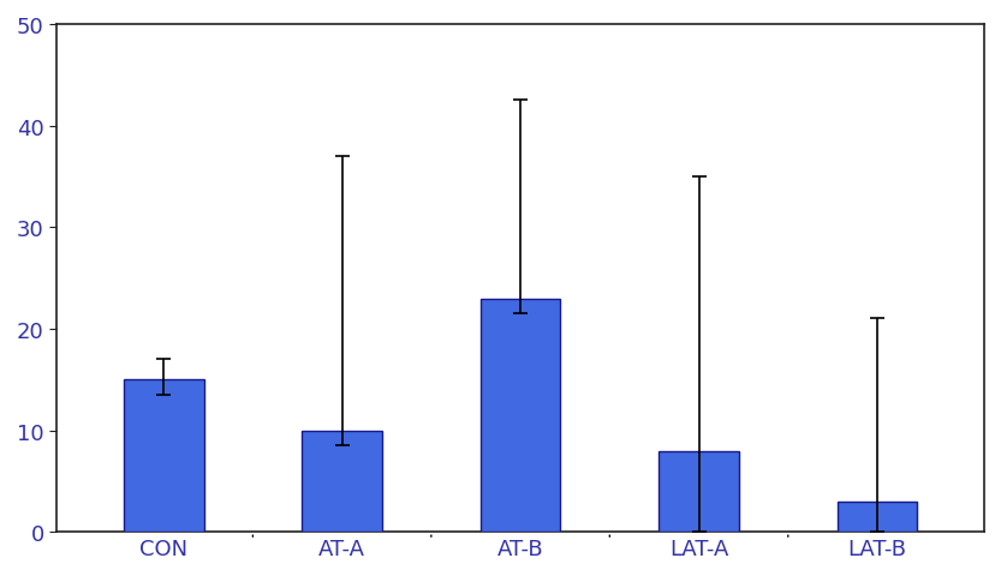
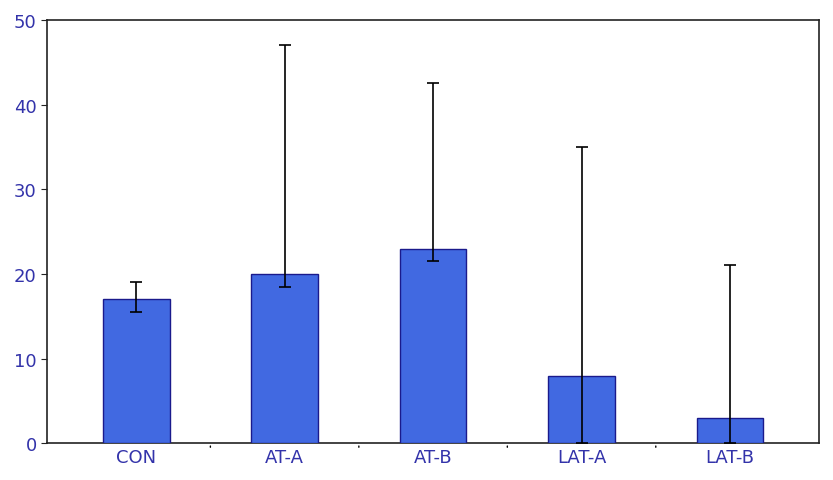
CON: 15 -> 17
AT-A: 10 -> 20
